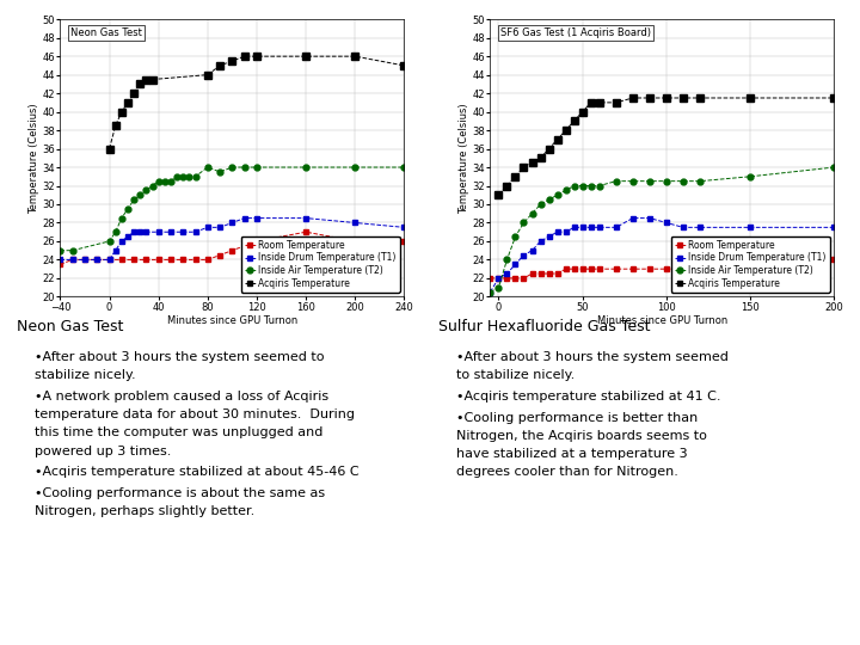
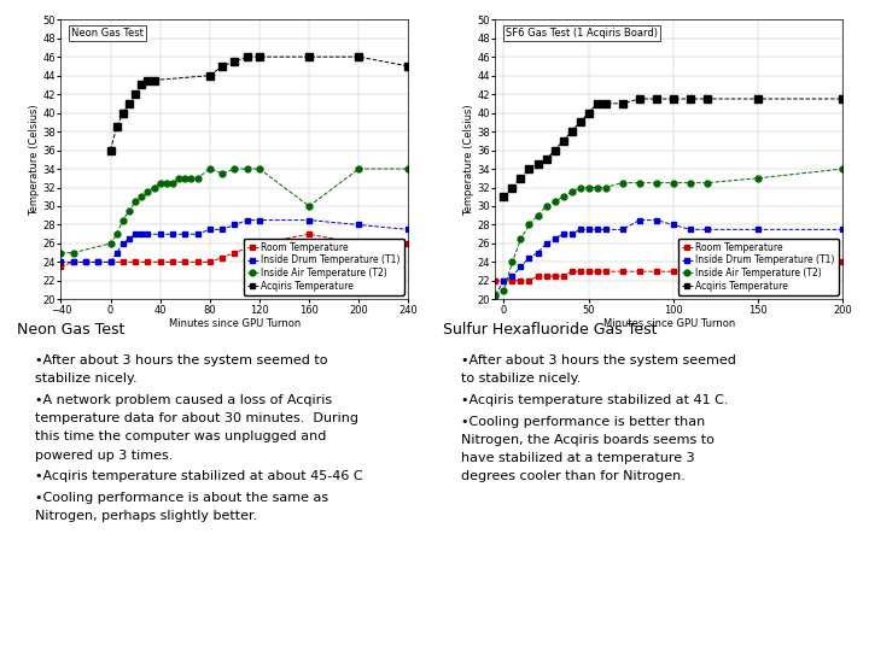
Inside Air Temperature (T2)/160: 34.0 -> 30.0
